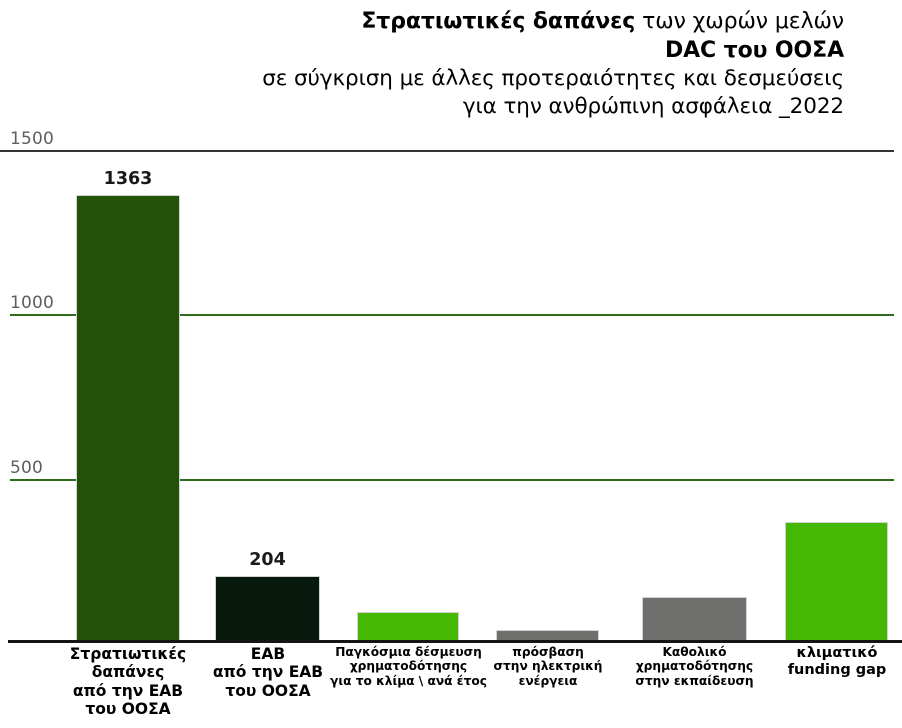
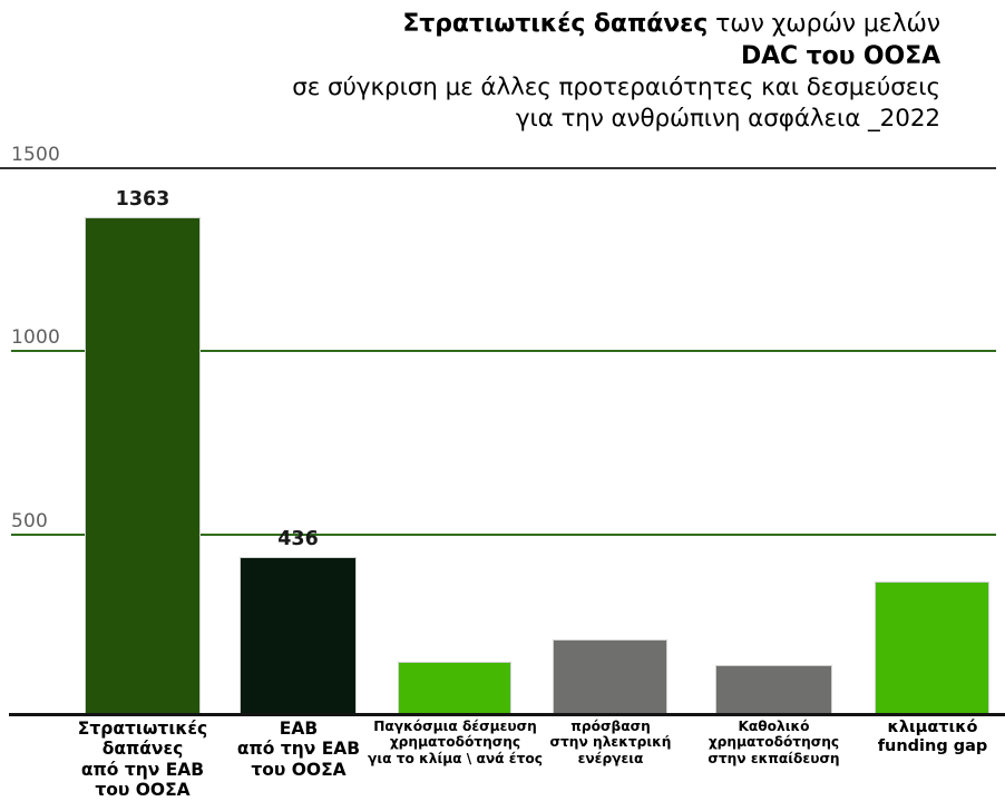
ΕΑΒ από την ΕΑΒ του ΟΟΣΑ: 204 -> 436
Παγκόσμια δέσμευση χρηματοδότησης για το κλίμα \ ανά έτος: 90 -> 150
πρόσβαση στην ηλεκτρική ενέργεια: 40 -> 210
